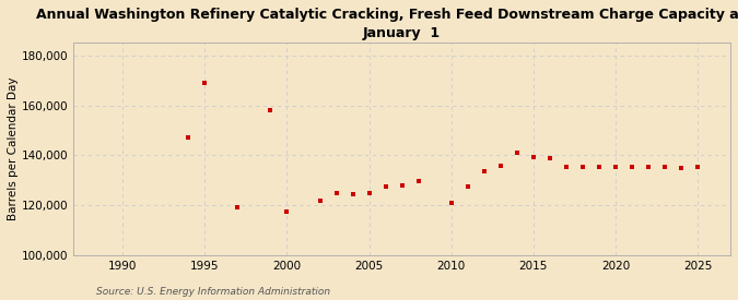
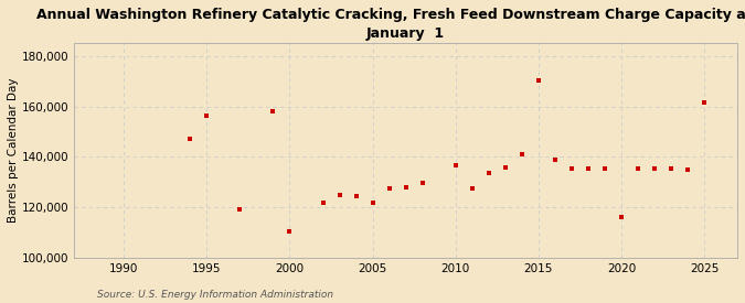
1995: 169,000 -> 156,500
2000: 117,500 -> 110,500
2005: 125,000 -> 122,000
2010: 121,000 -> 136,500
2015: 139,500 -> 170,500
2020: 135,500 -> 116,000
2025: 135,500 -> 161,500
